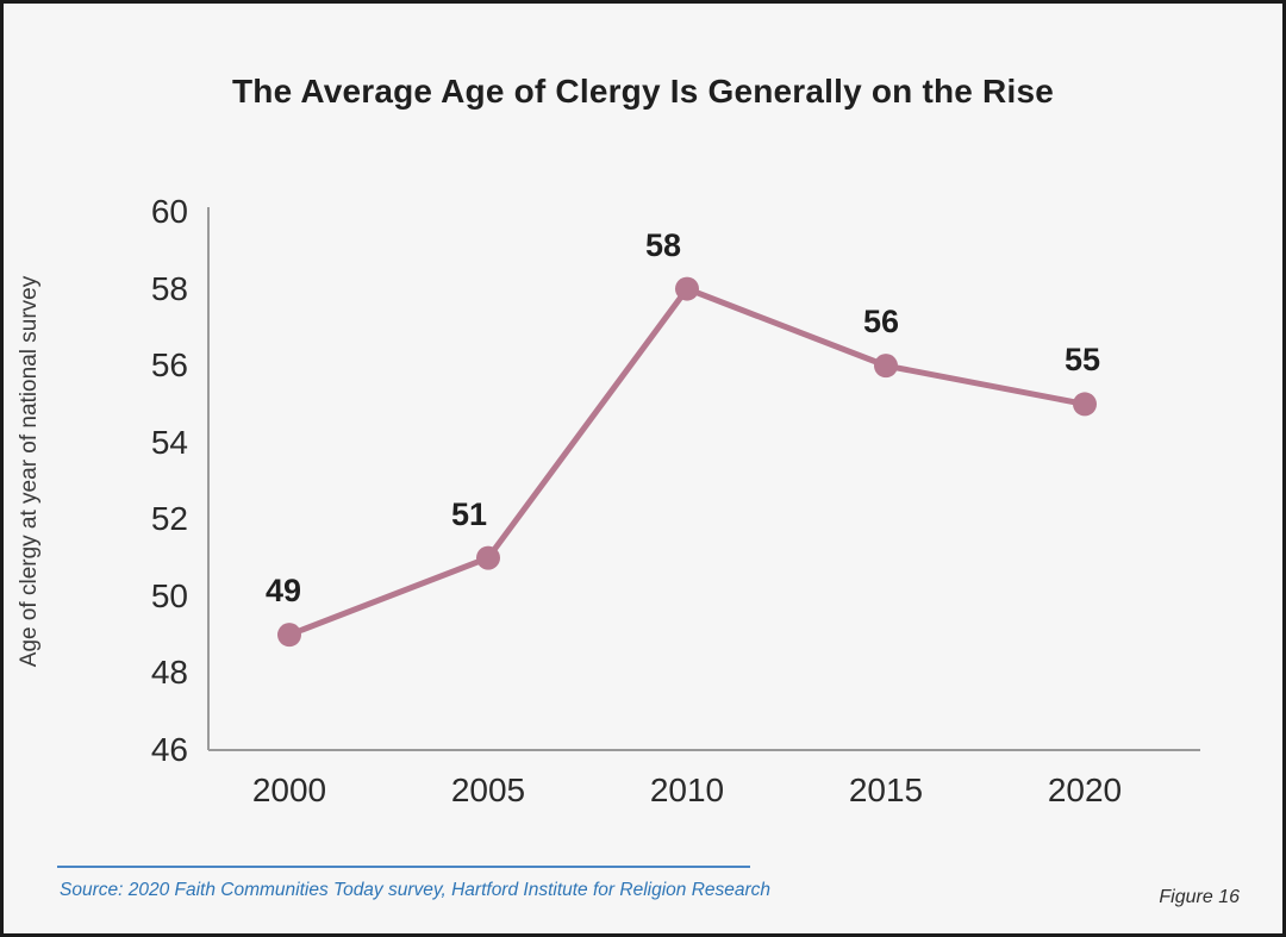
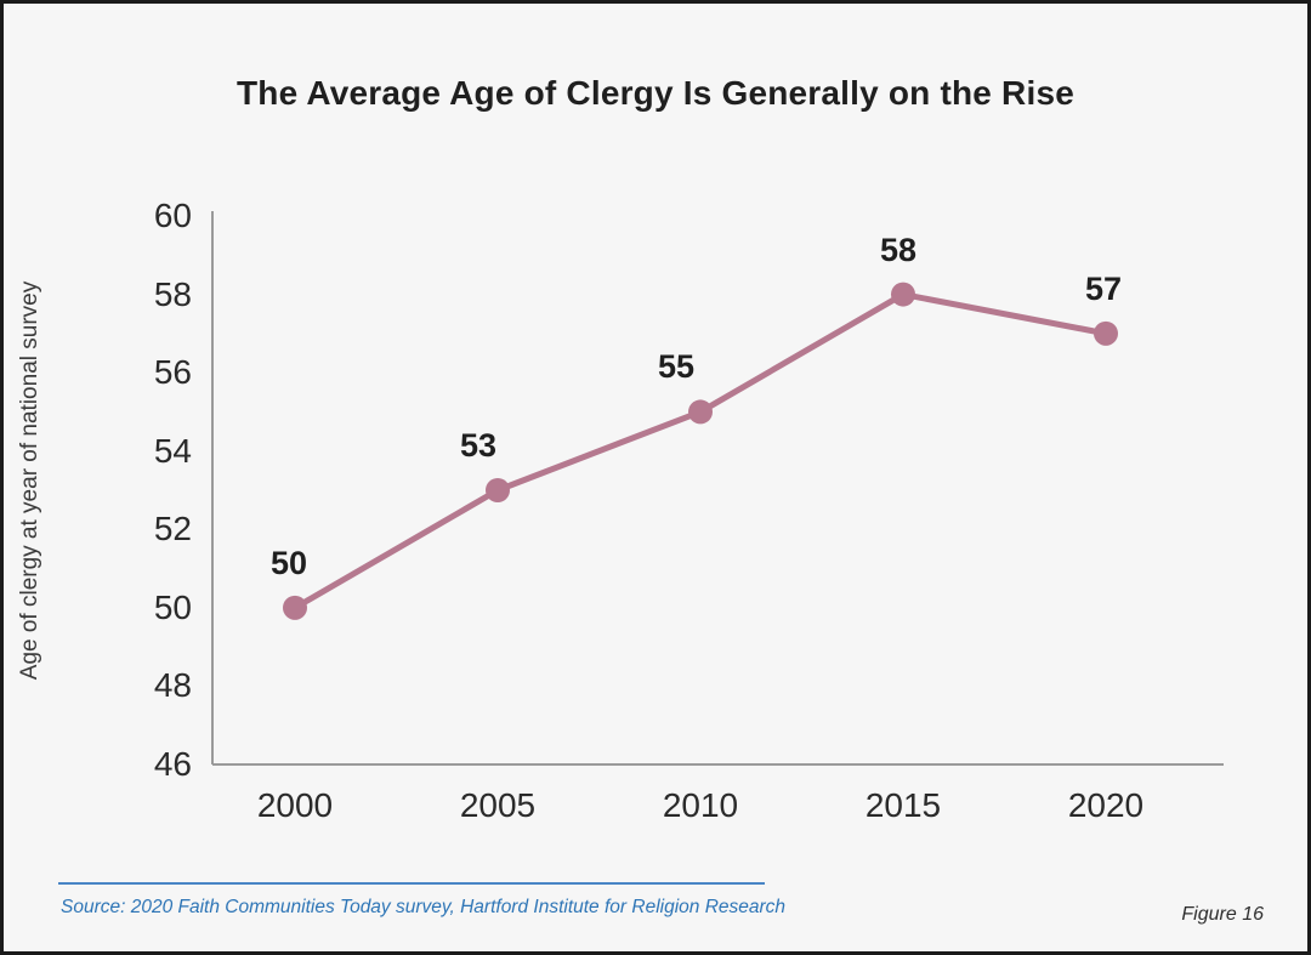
2000: 49 -> 50
2005: 51 -> 53
2010: 58 -> 55
2015: 56 -> 58
2020: 55 -> 57
